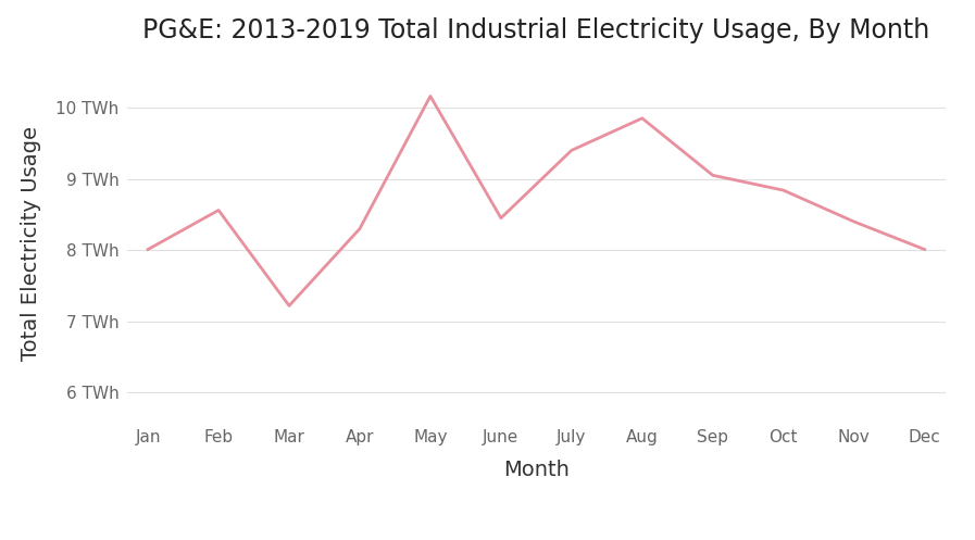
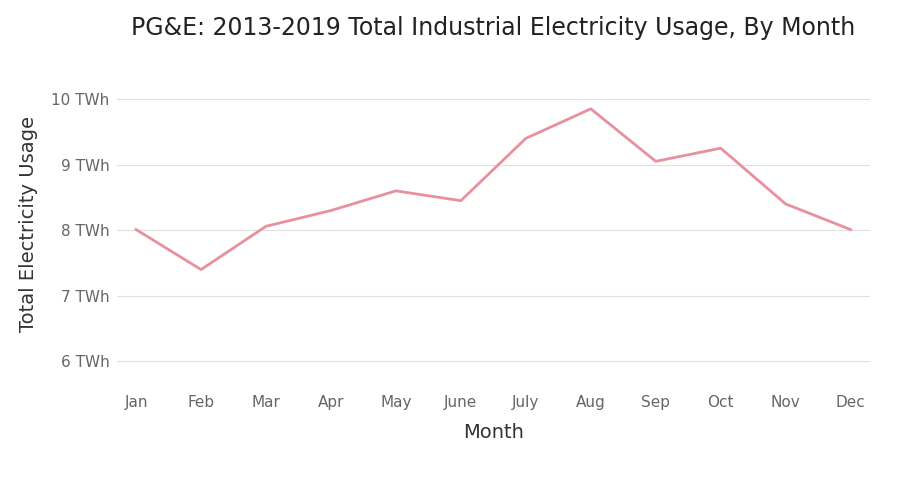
Feb: 8.56 TWh -> 7.40 TWh
Mar: 7.22 TWh -> 8.06 TWh
May: 10.16 TWh -> 8.60 TWh
Oct: 8.84 TWh -> 9.25 TWh
